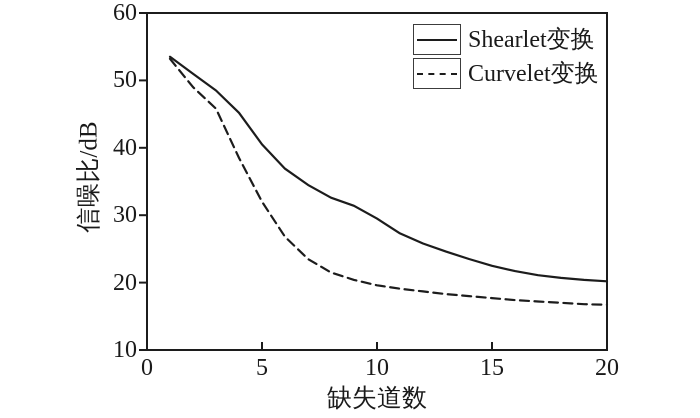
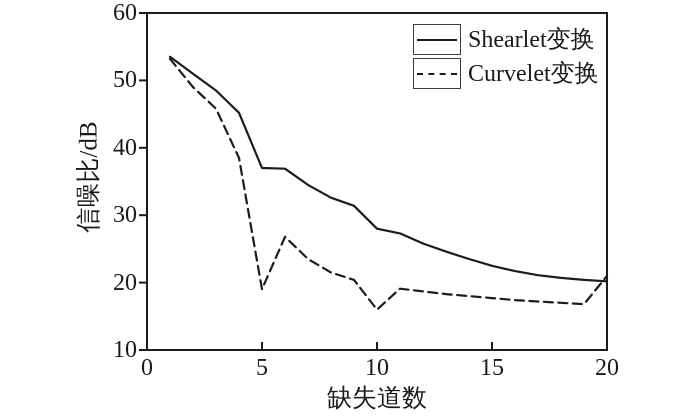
Shearlet变换/5: 40 -> 37
Curvelet变换/5: 32 -> 19
Shearlet变换/10: 30 -> 28
Curvelet变换/10: 20 -> 16
Curvelet变换/20: 17 -> 21
